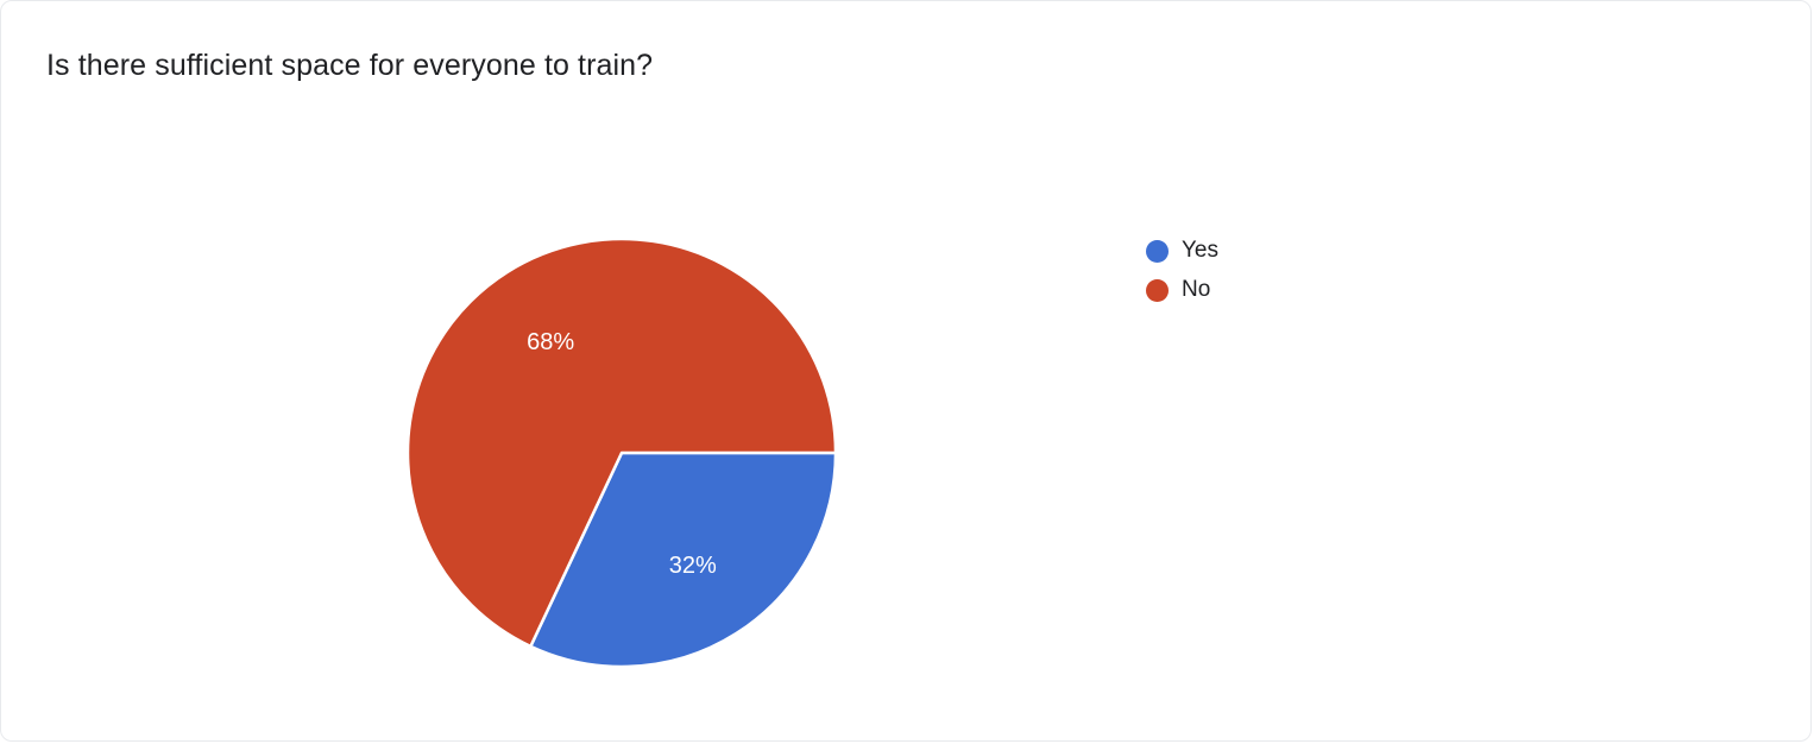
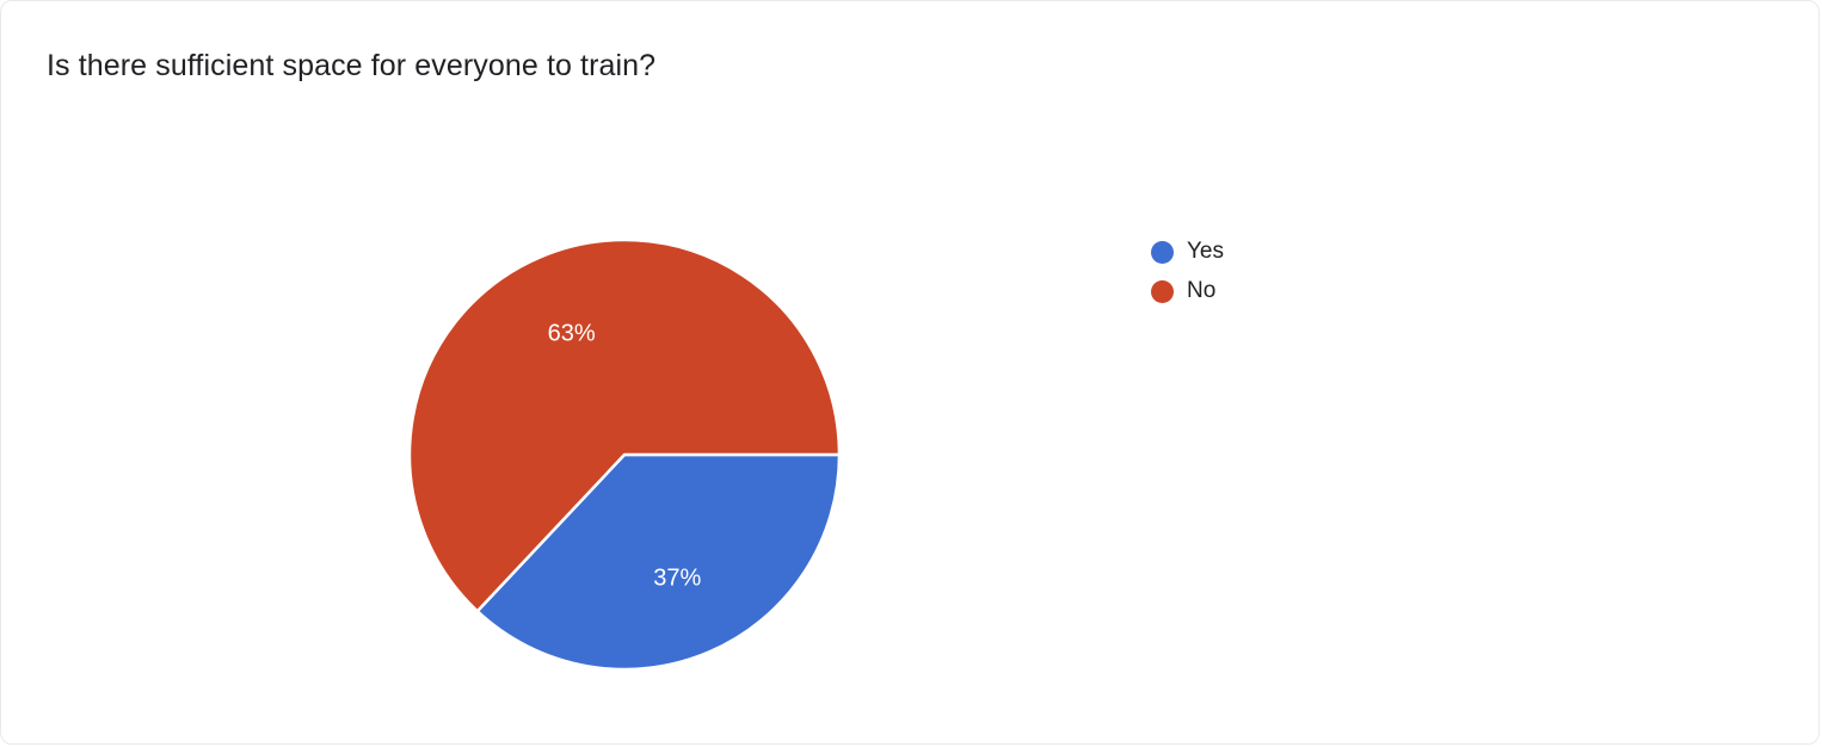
Yes: 32% -> 37%
No: 68% -> 63%
